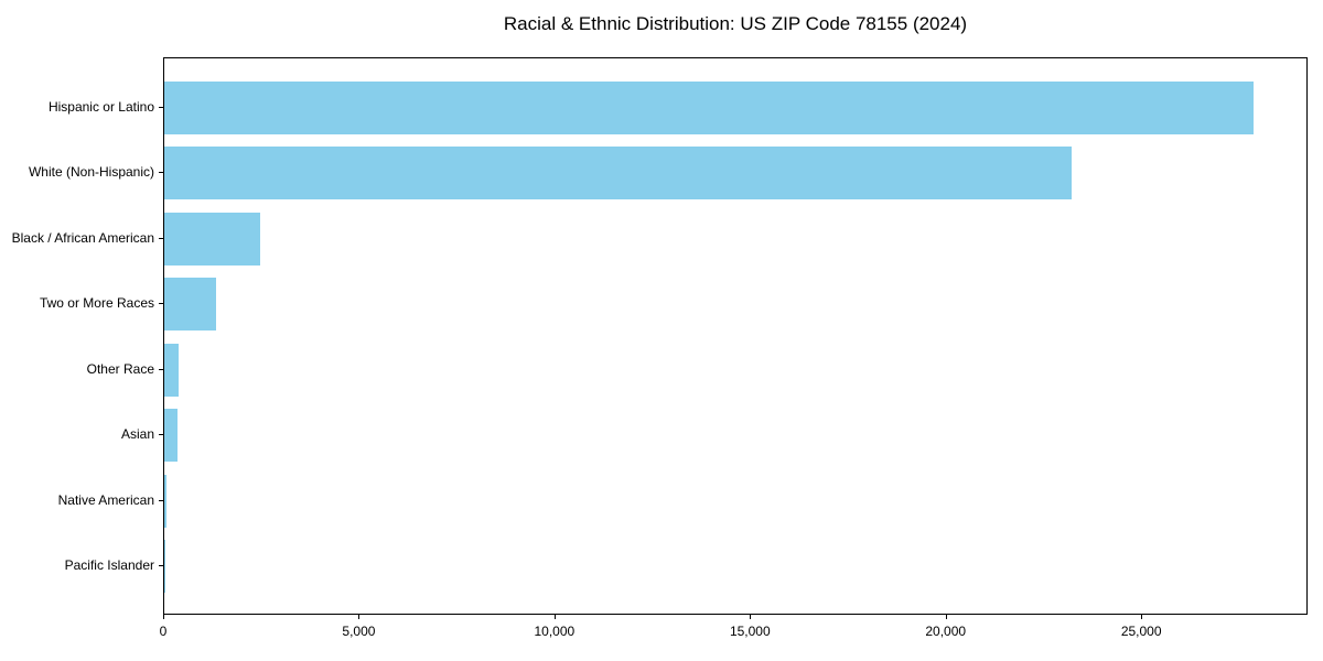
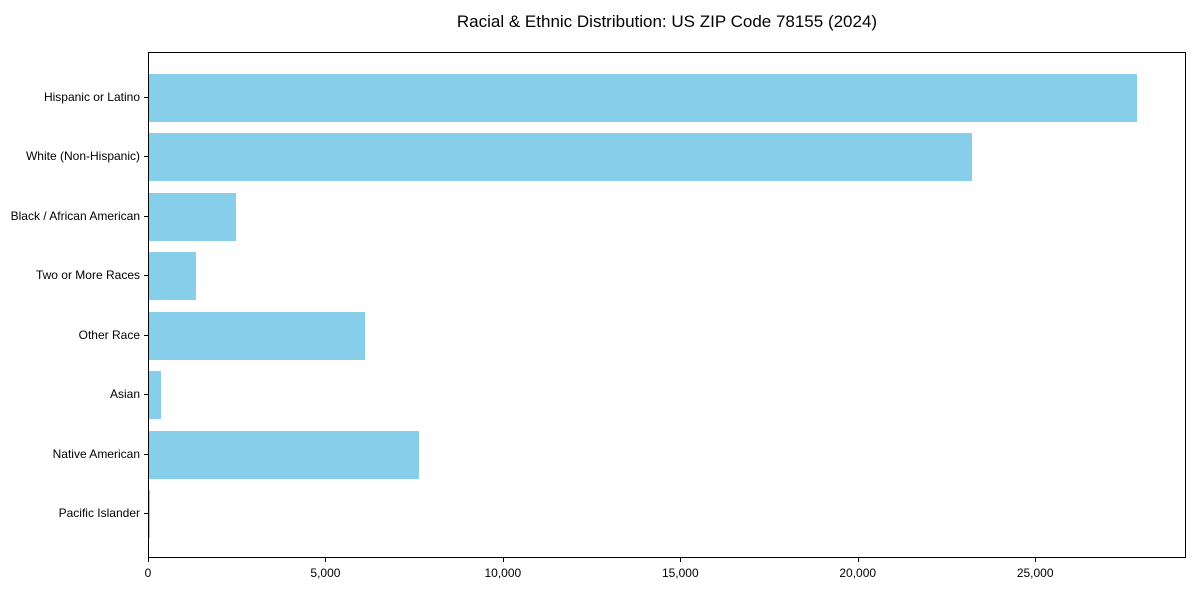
Other Race: 400 -> 6100
Native American: 100 -> 7600
